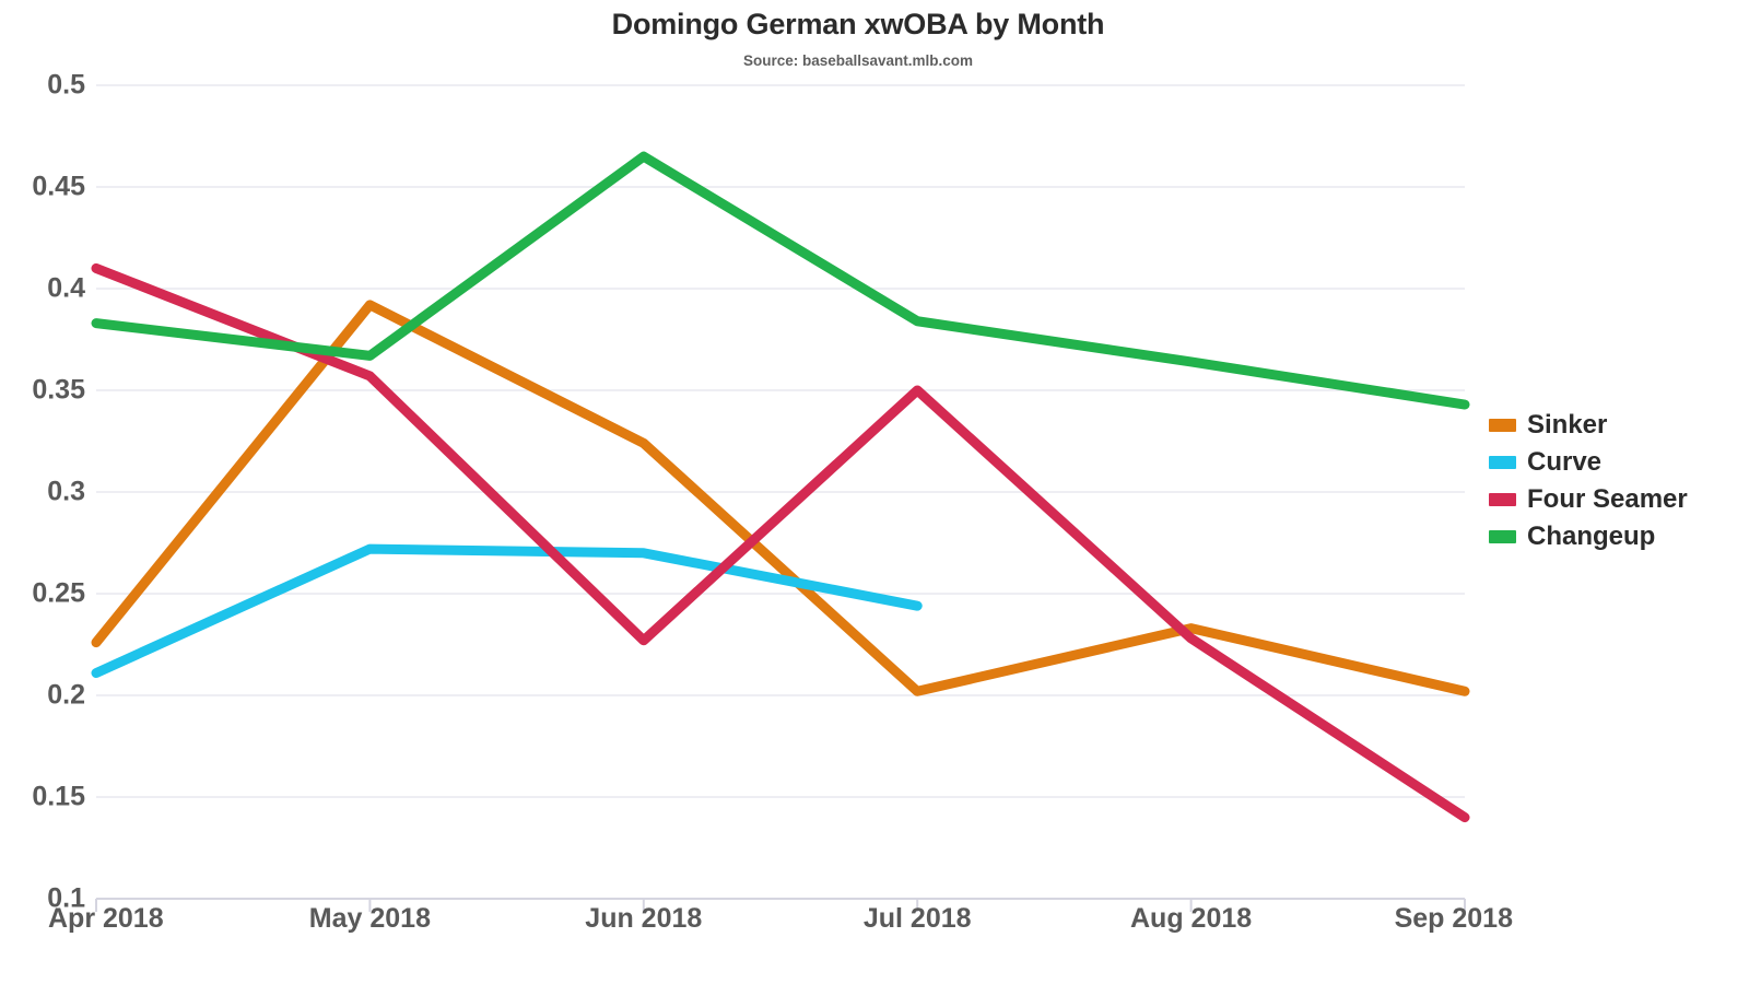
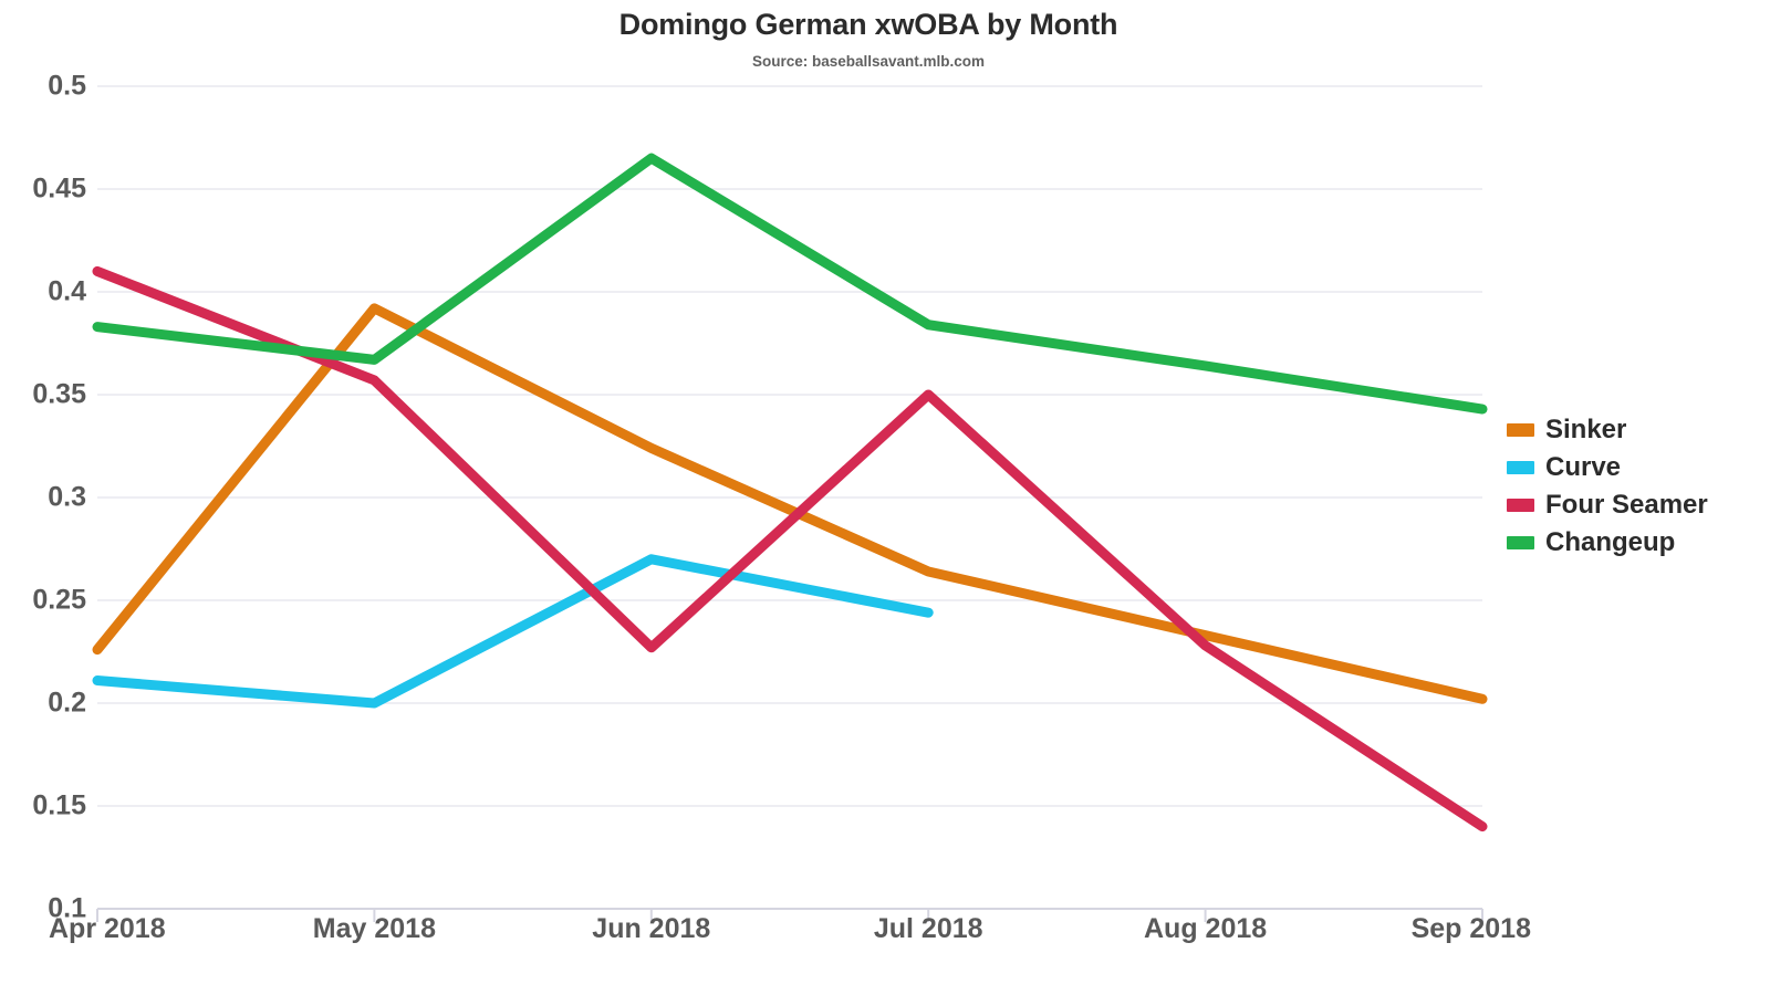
Curve/May 2018: 0.272 -> 0.200
Sinker/Jul 2018: 0.202 -> 0.264
